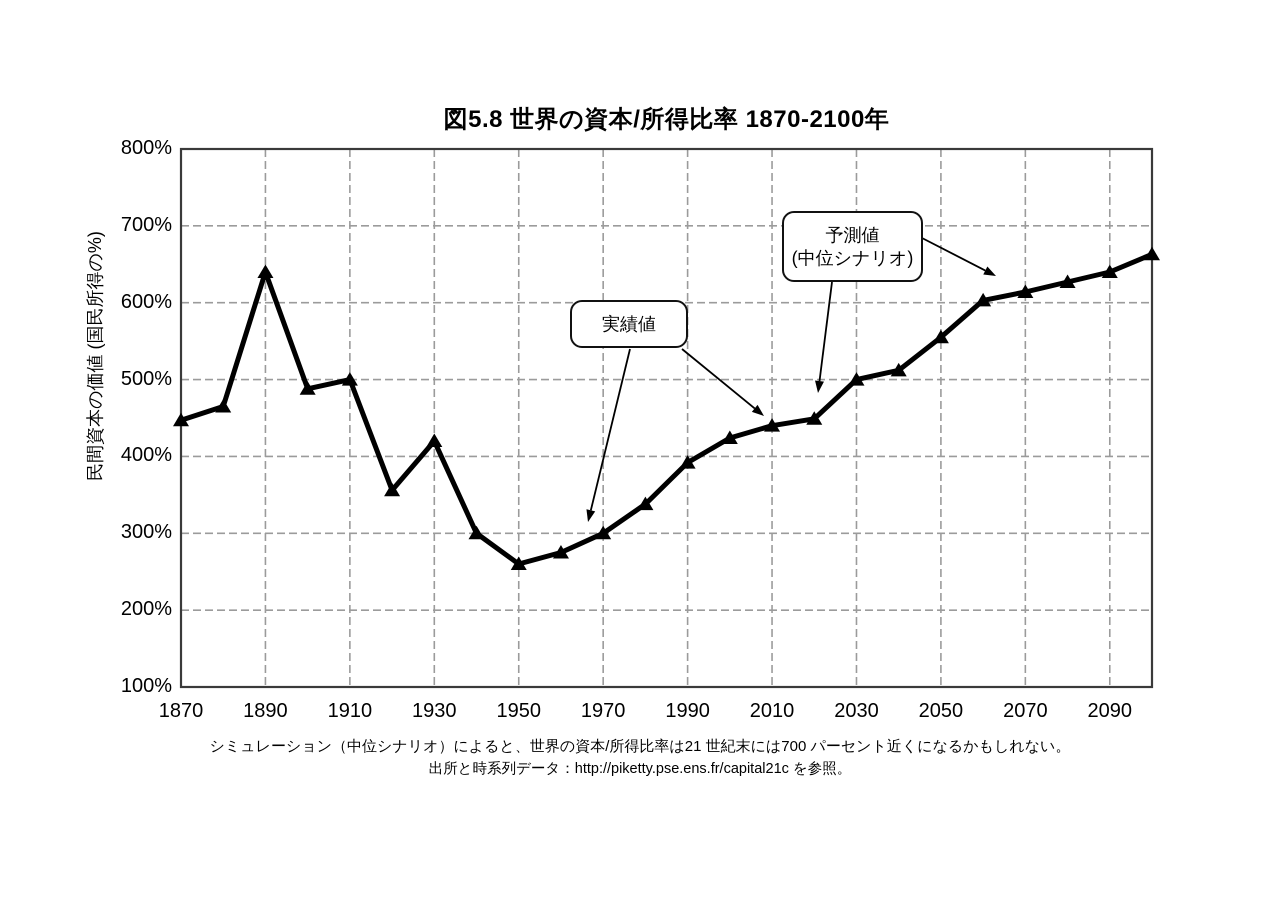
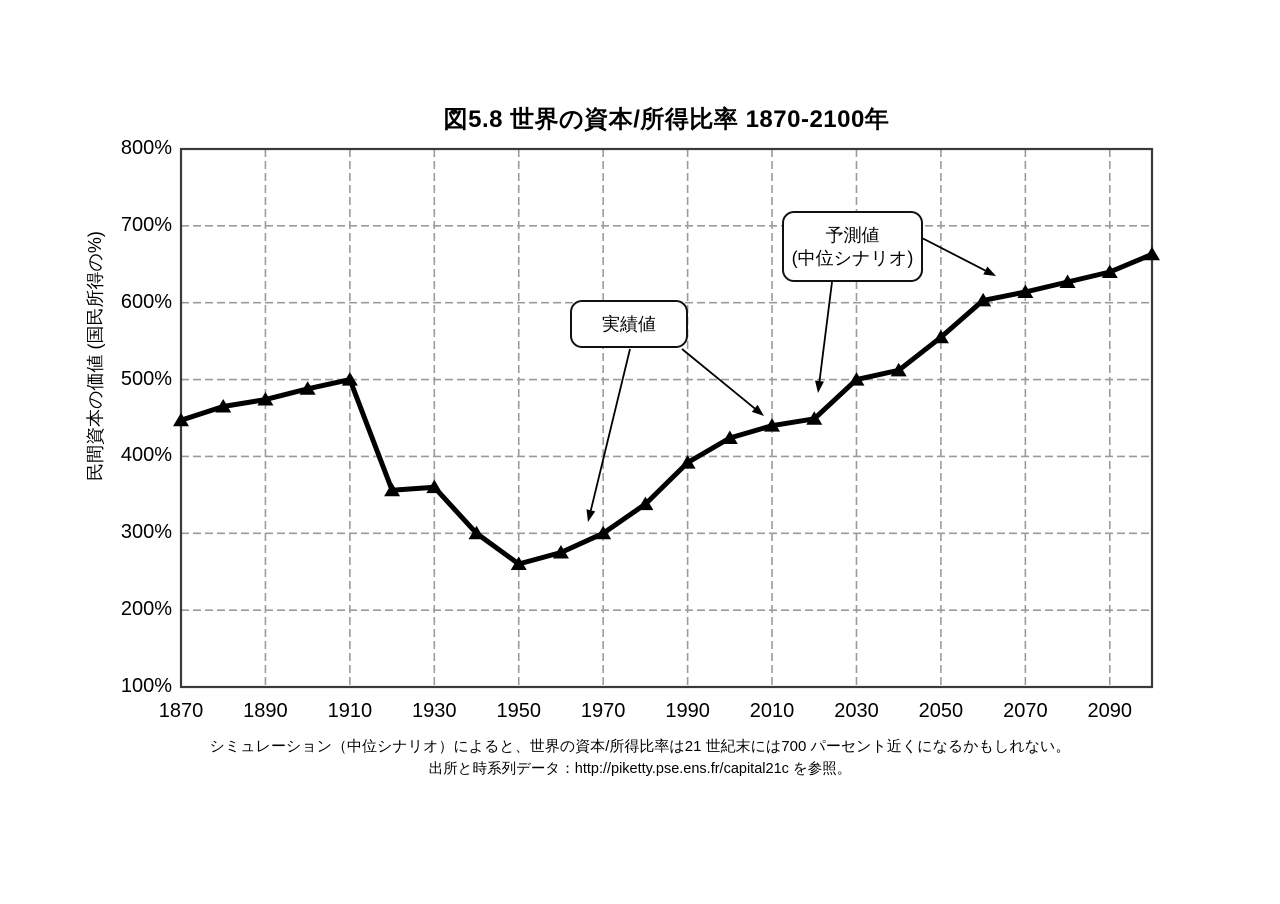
1890: 640% -> 470%
1930: 420% -> 360%
